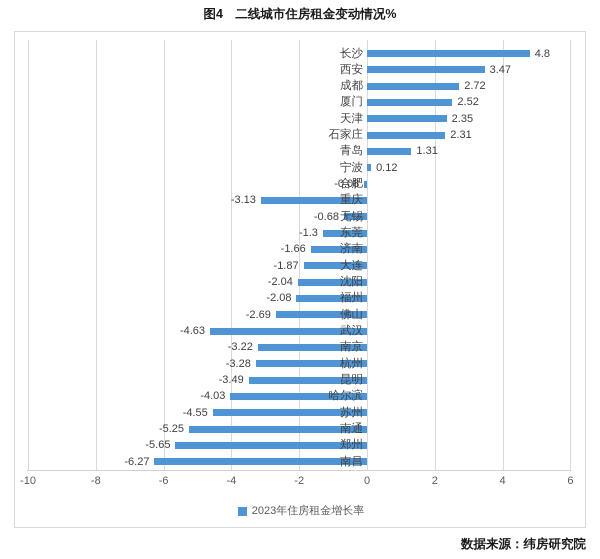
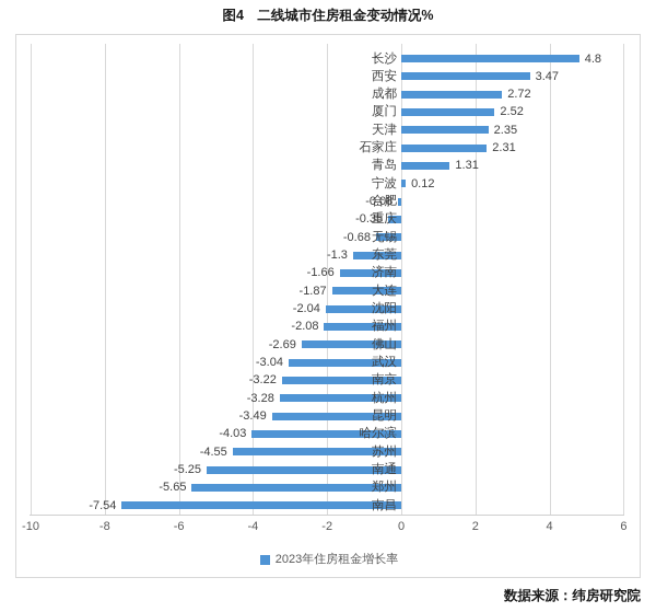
重庆: -3.13 -> -0.35
武汉: -4.63 -> -3.04
南昌: -6.27 -> -7.54
